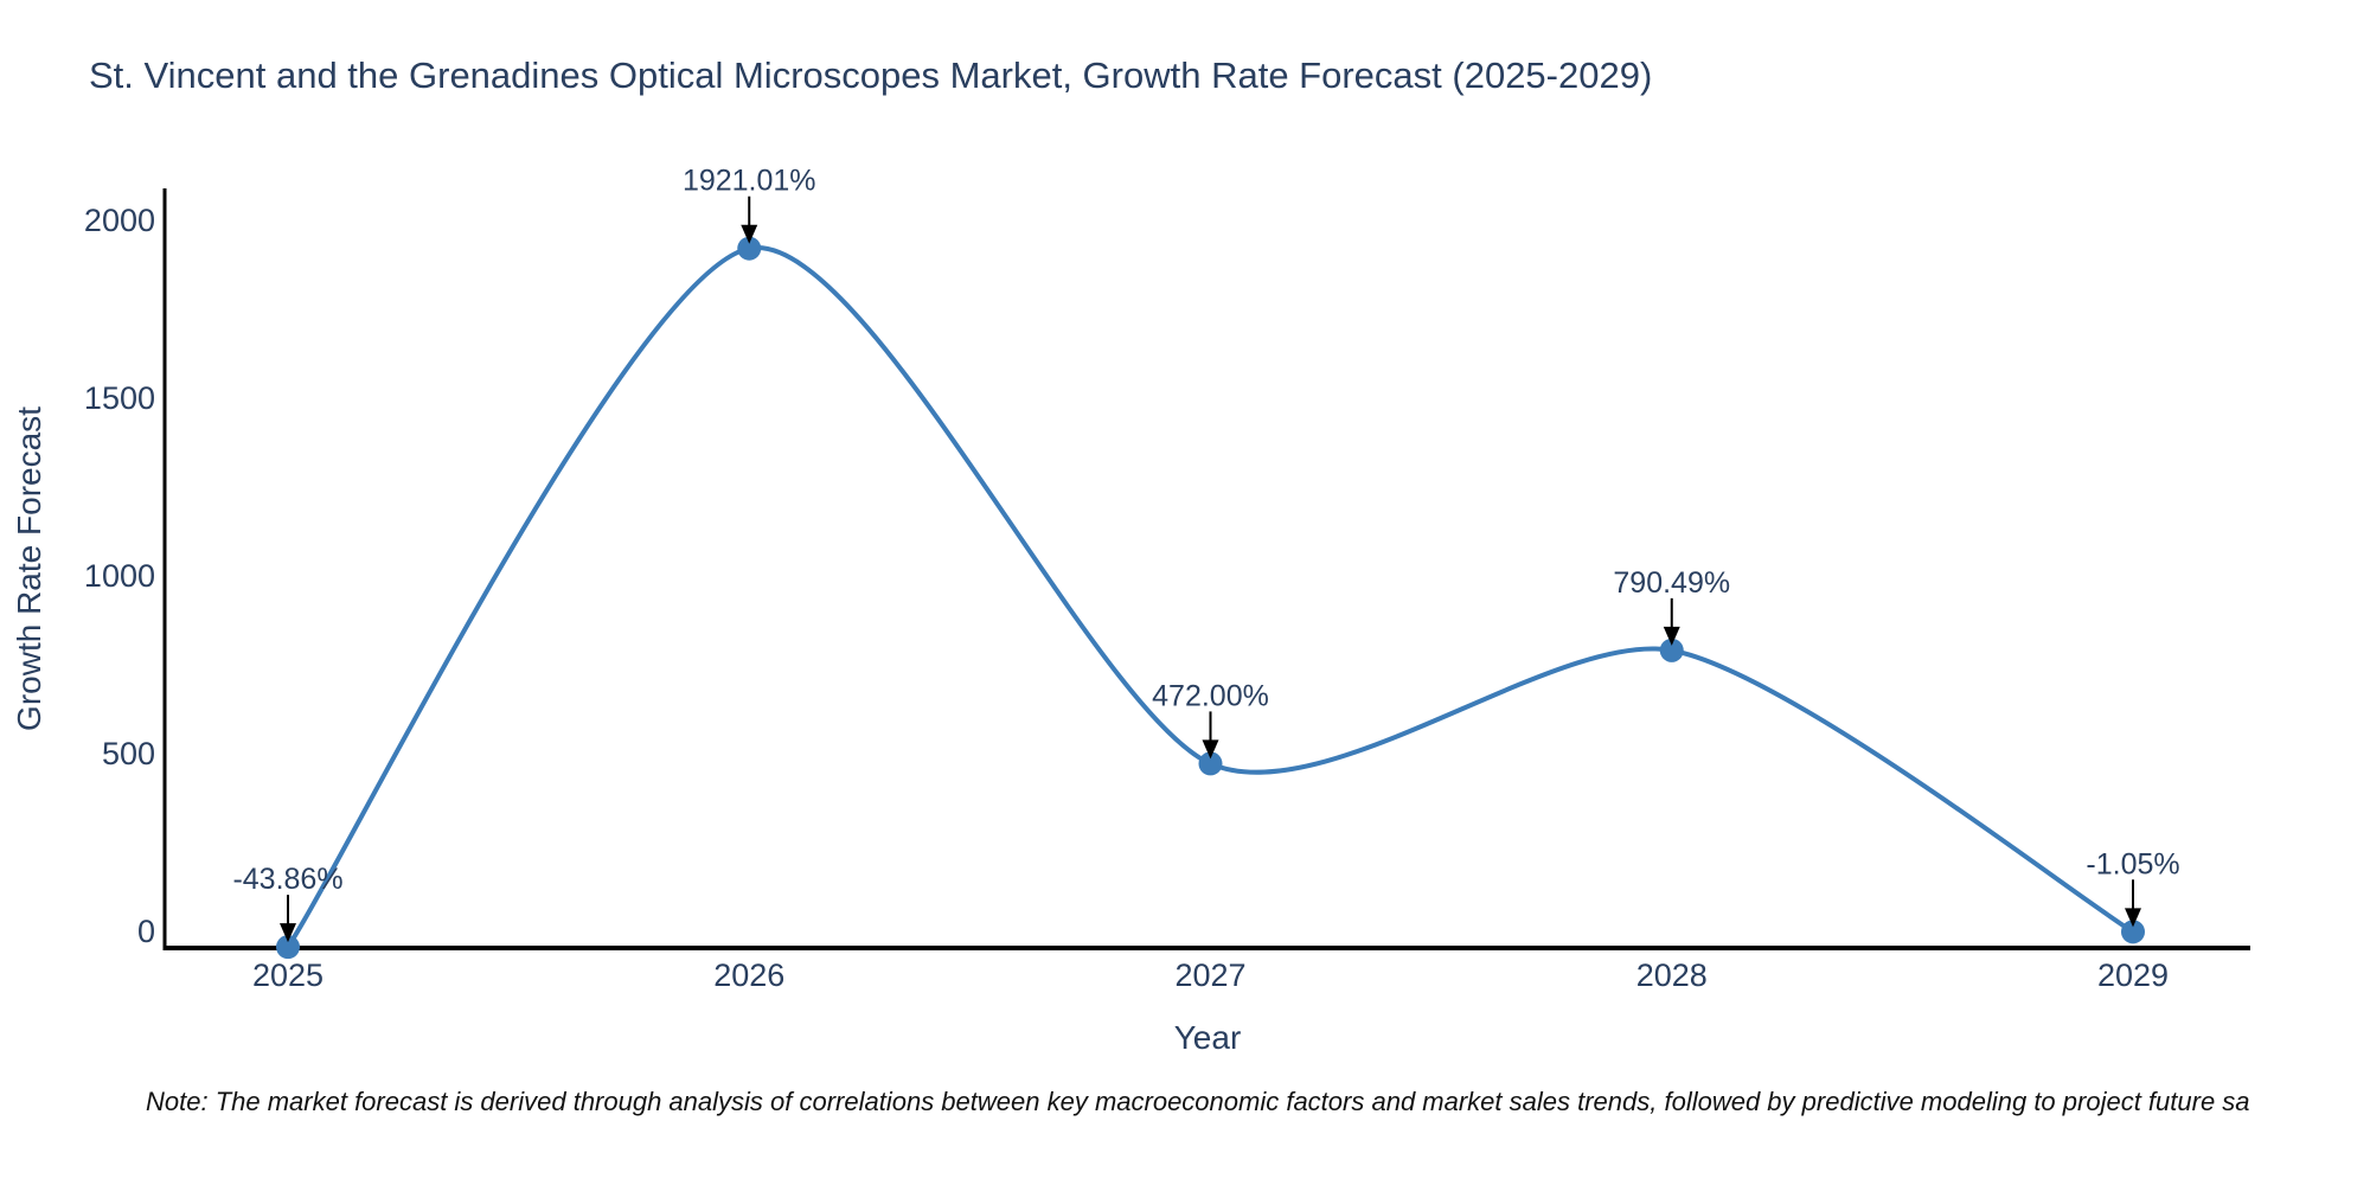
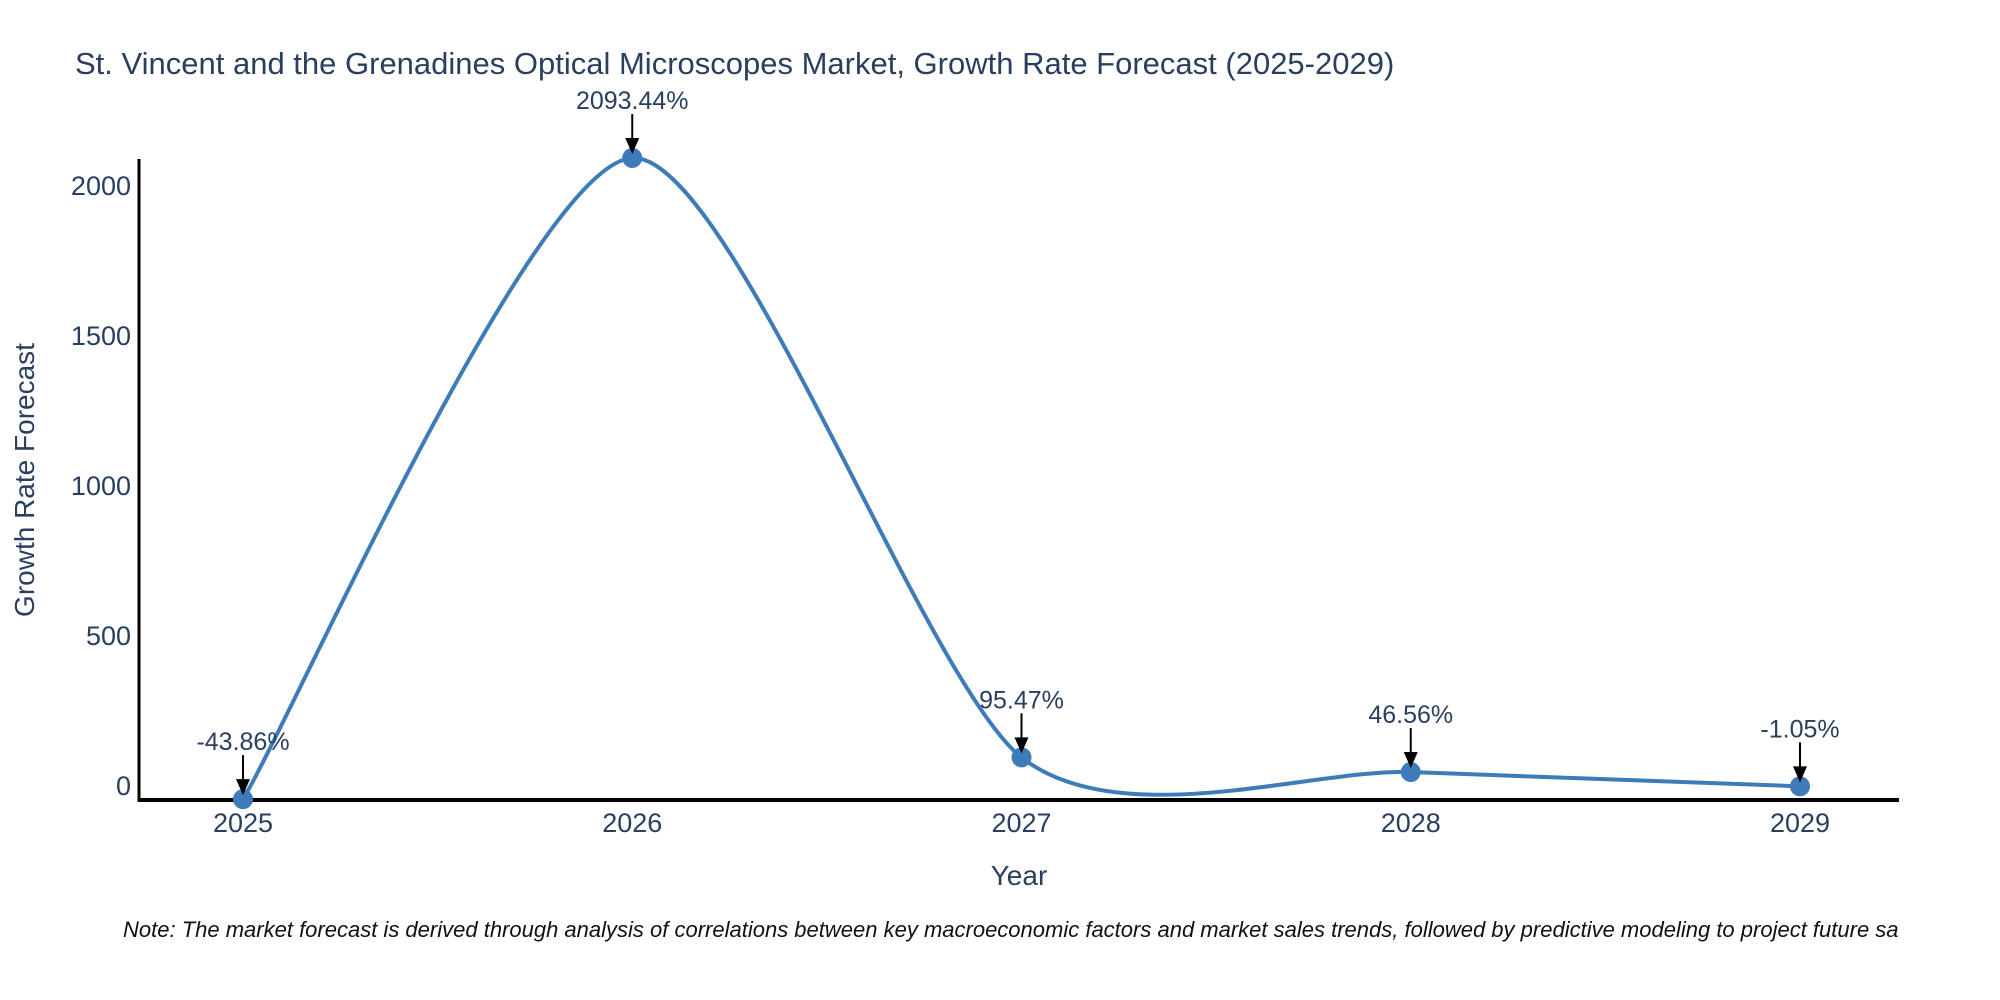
2026: 1921.01% -> 2093.44%
2027: 472.00% -> 95.47%
2028: 790.49% -> 46.56%
